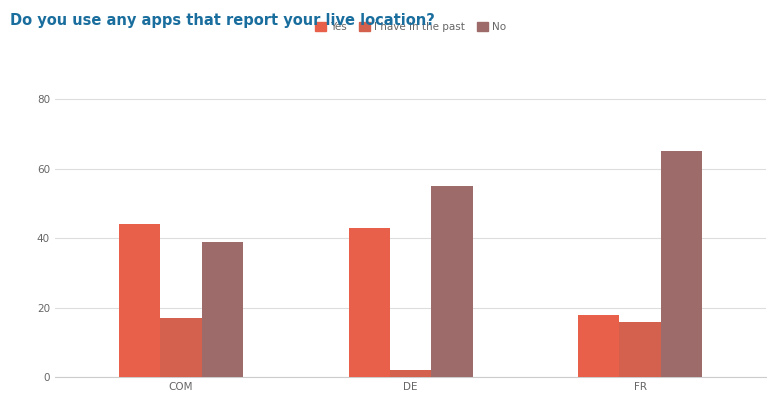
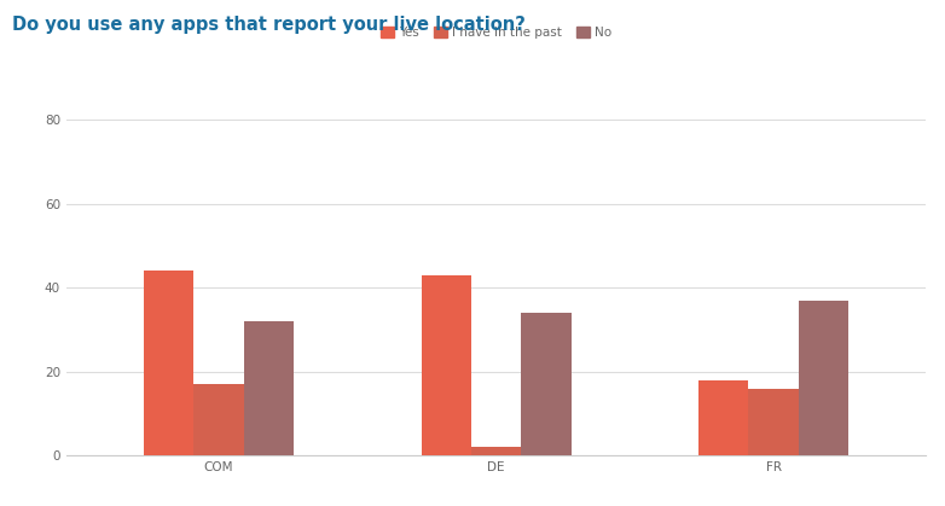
No/COM: 39 -> 32
No/DE: 55 -> 34
No/FR: 65 -> 37
